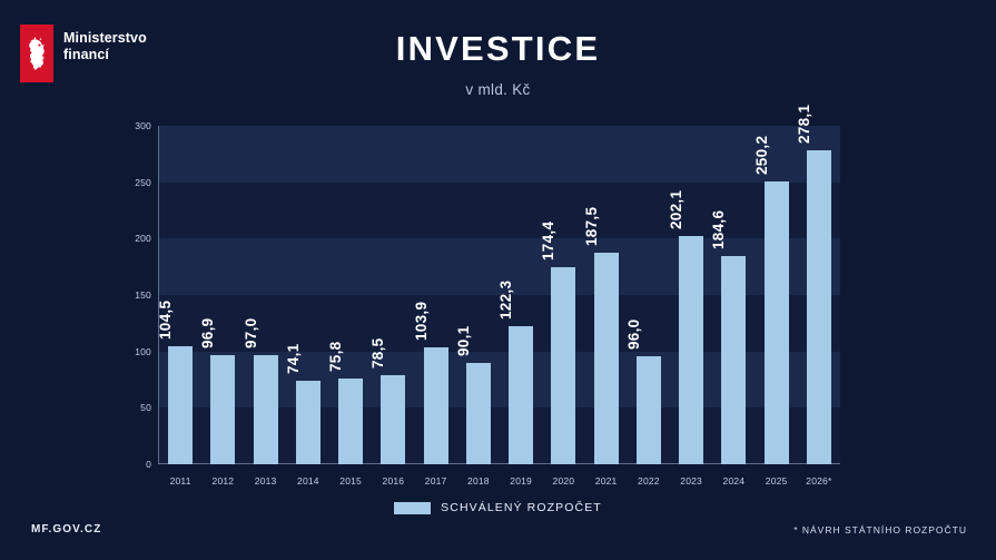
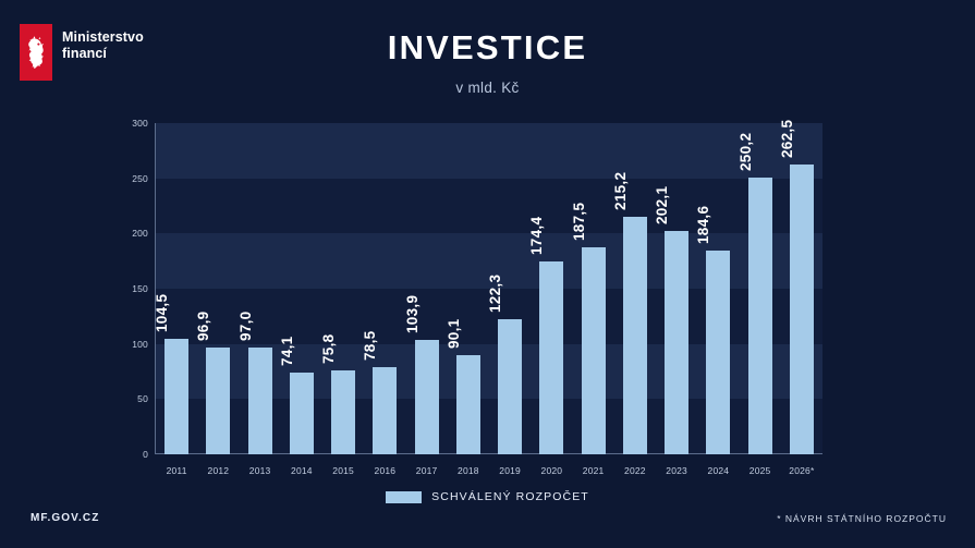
2022: 96,0 -> 215,2
2026*: 278,1 -> 262,5
